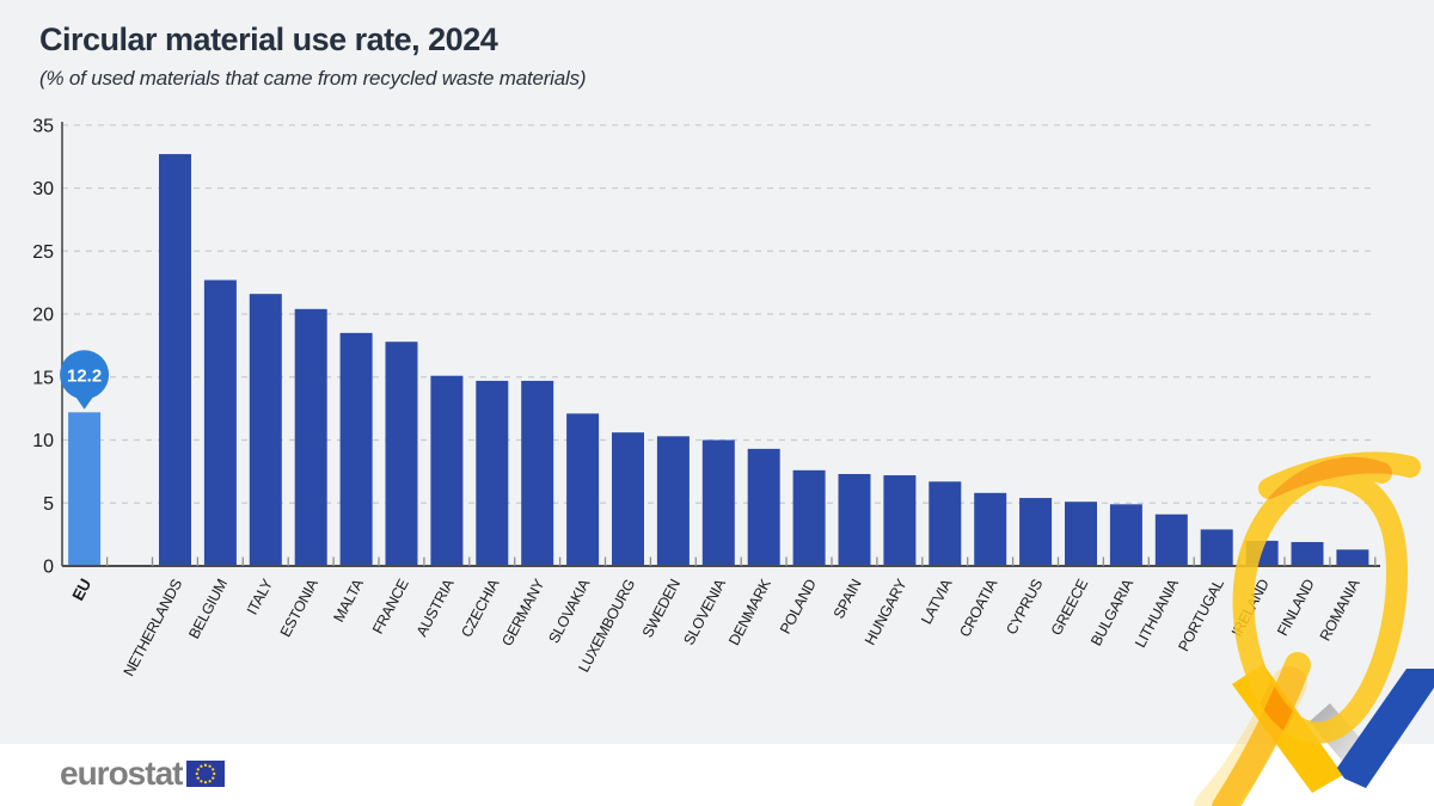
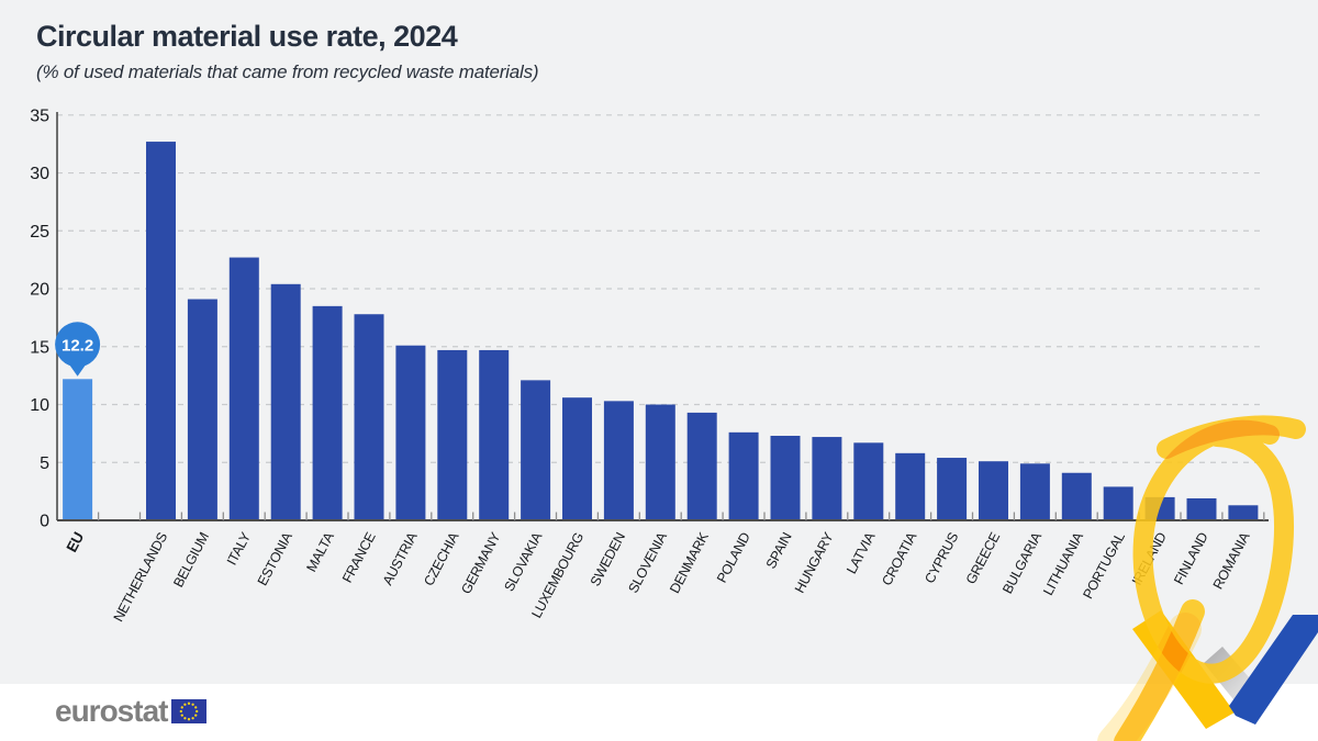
BELGIUM: 22.7 -> 19.1
ITALY: 21.6 -> 22.7
